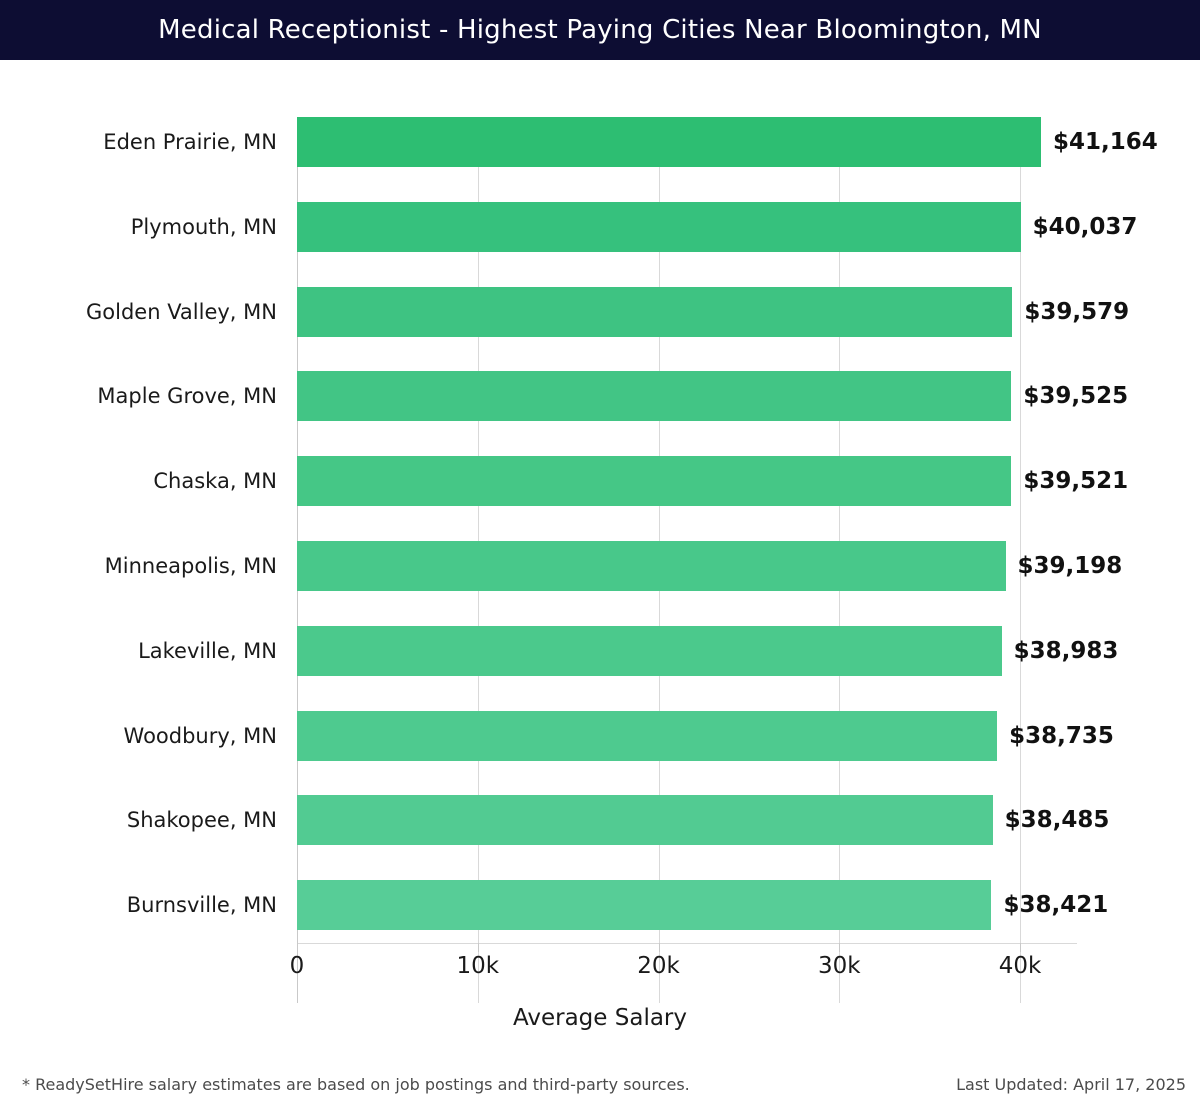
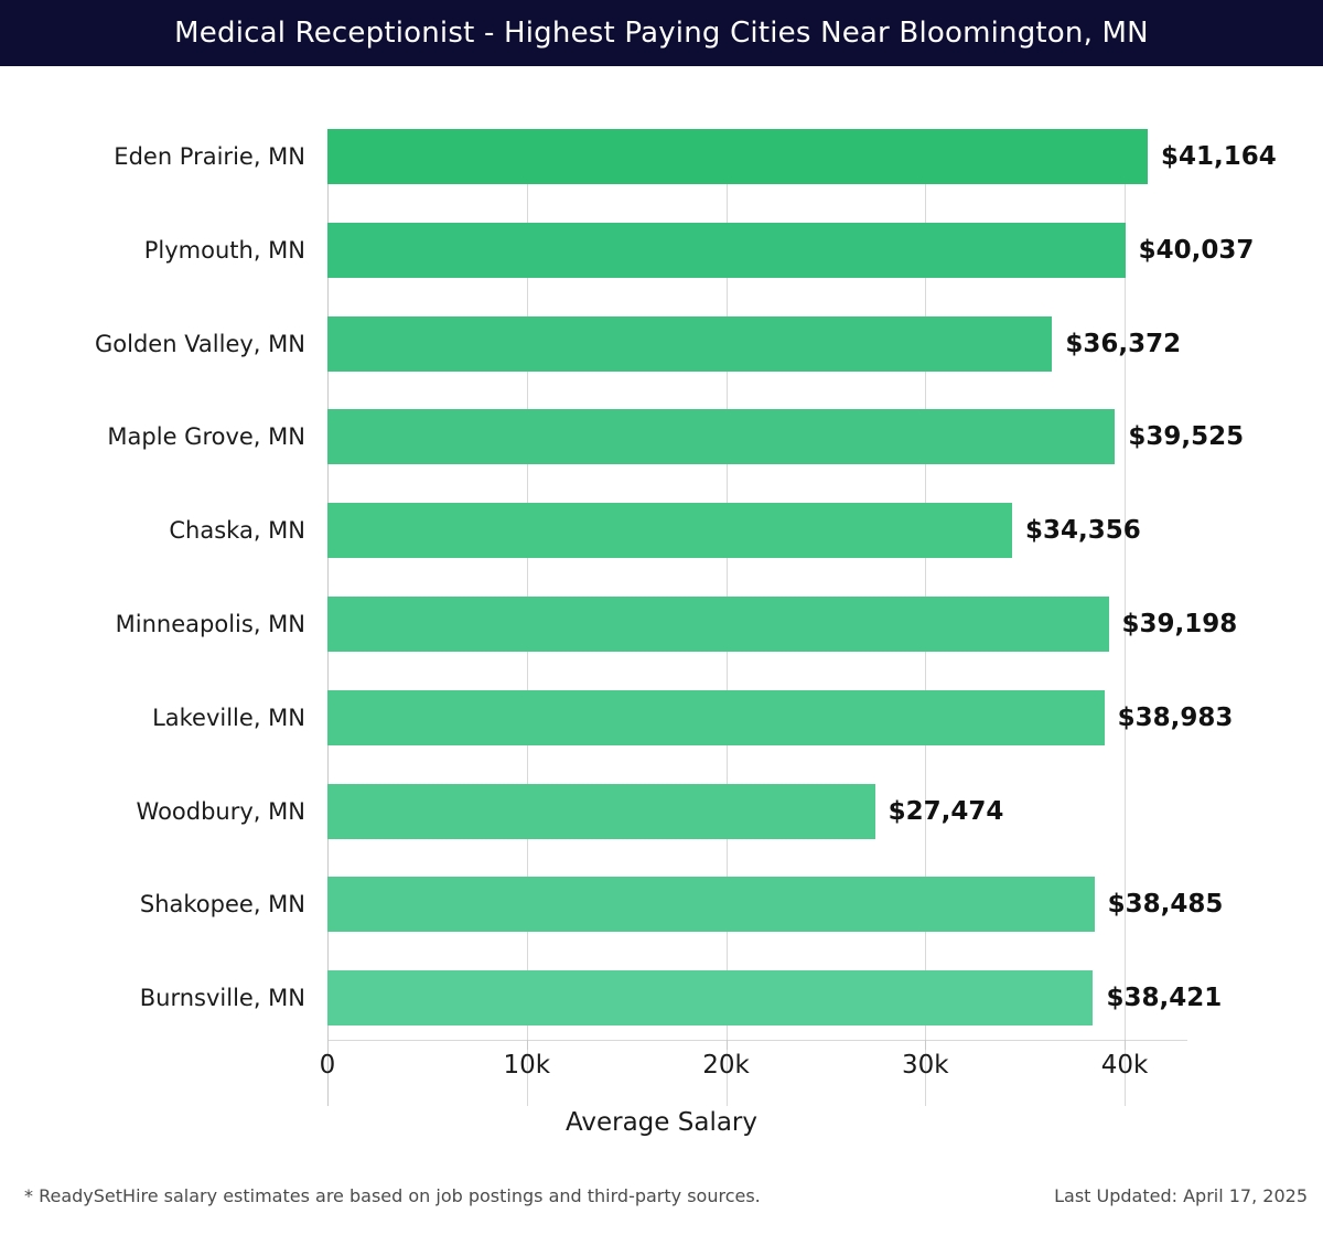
Golden Valley, MN: $39,579 -> $36,372
Chaska, MN: $39,521 -> $34,356
Woodbury, MN: $38,735 -> $27,474
